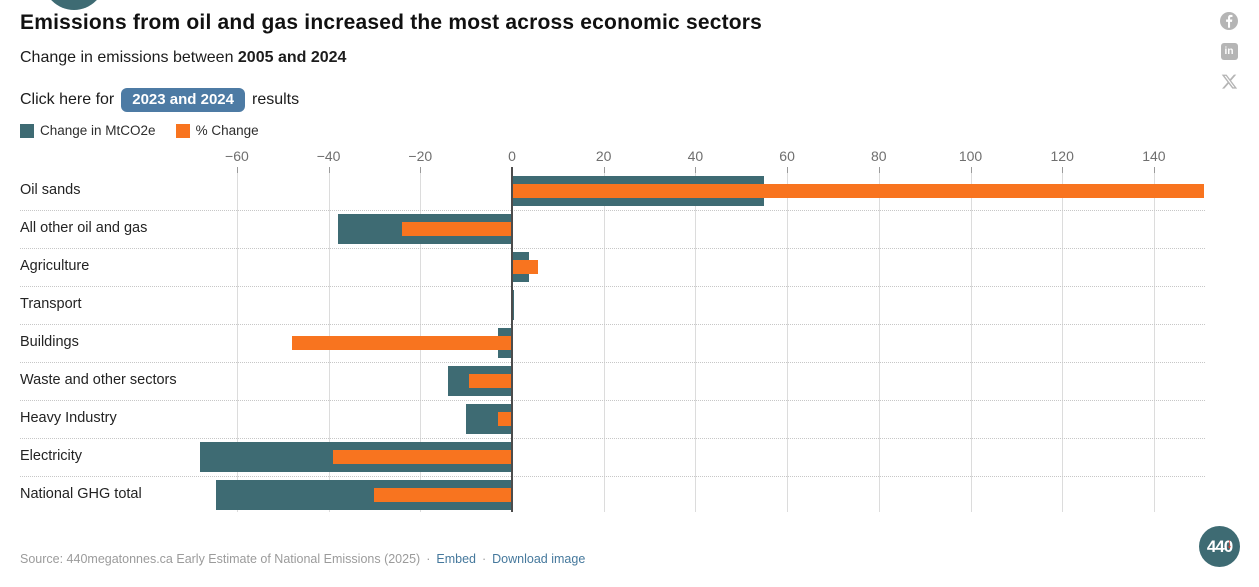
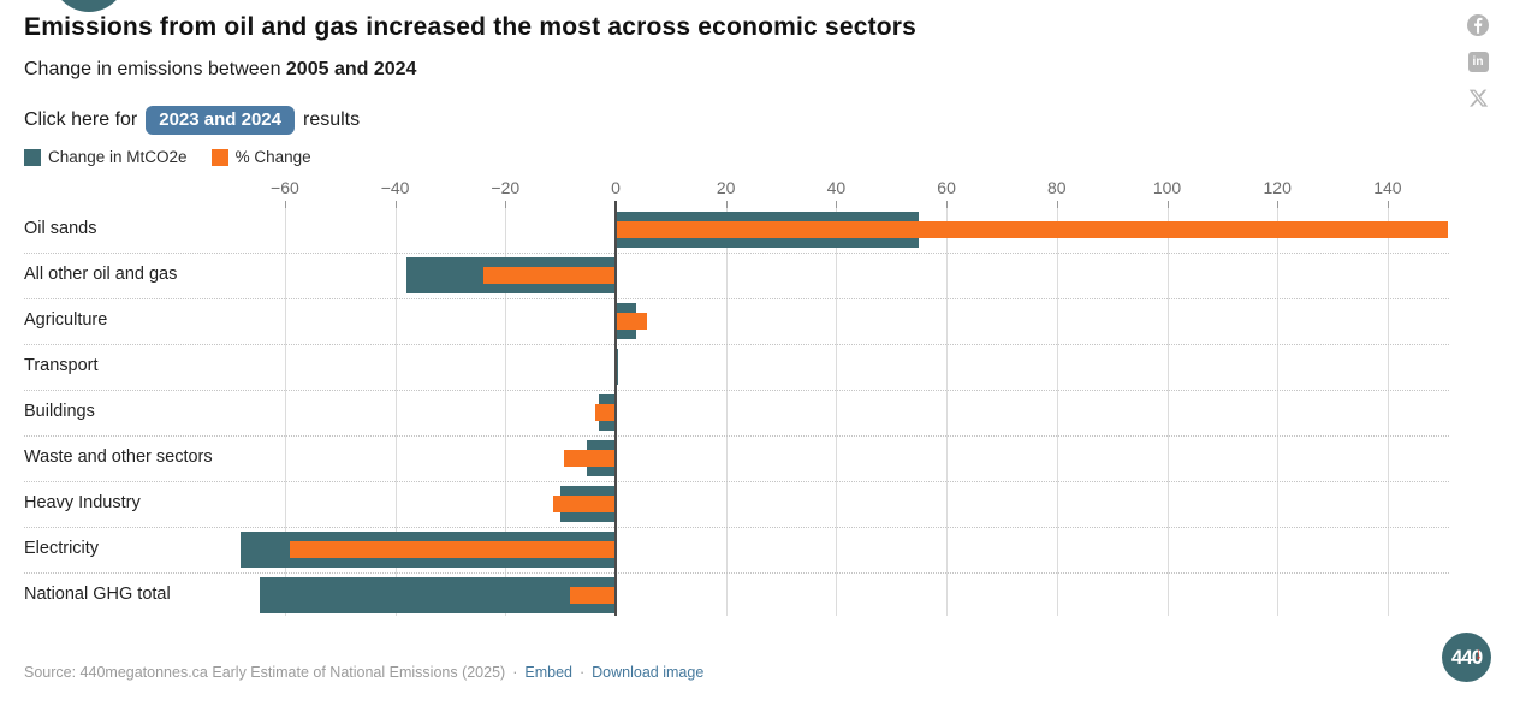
% Change/Buildings: -48 -> -4
Change in MtCO2e/Waste and other sectors: -14 -> -5
% Change/Heavy Industry: -3 -> -11
% Change/Electricity: -39 -> -59
% Change/National GHG total: -30 -> -8
